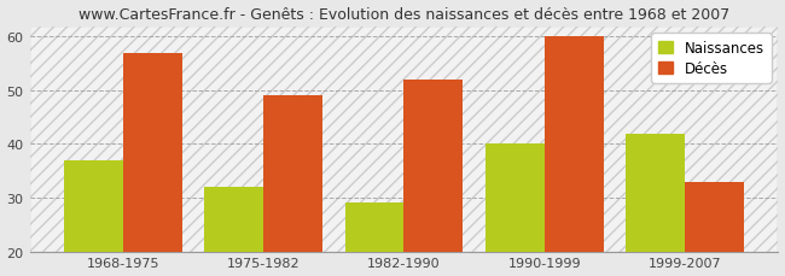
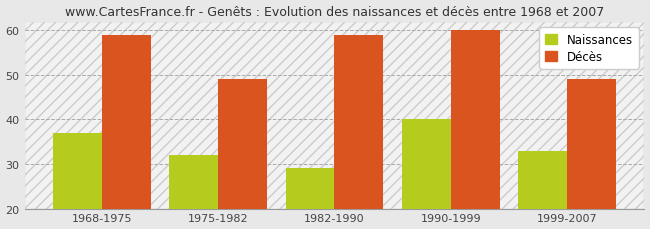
Décès/1968-1975: 57 -> 59
Décès/1982-1990: 52 -> 59
Naissances/1999-2007: 42 -> 33
Décès/1999-2007: 33 -> 49
